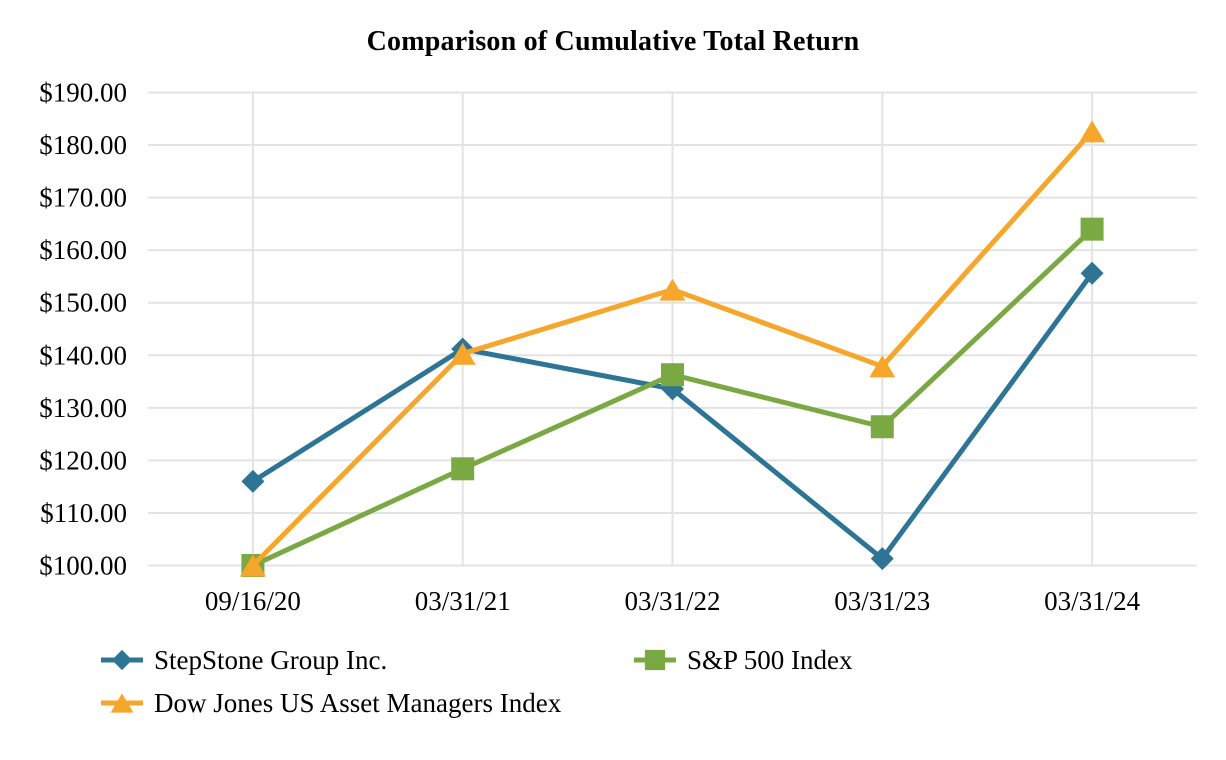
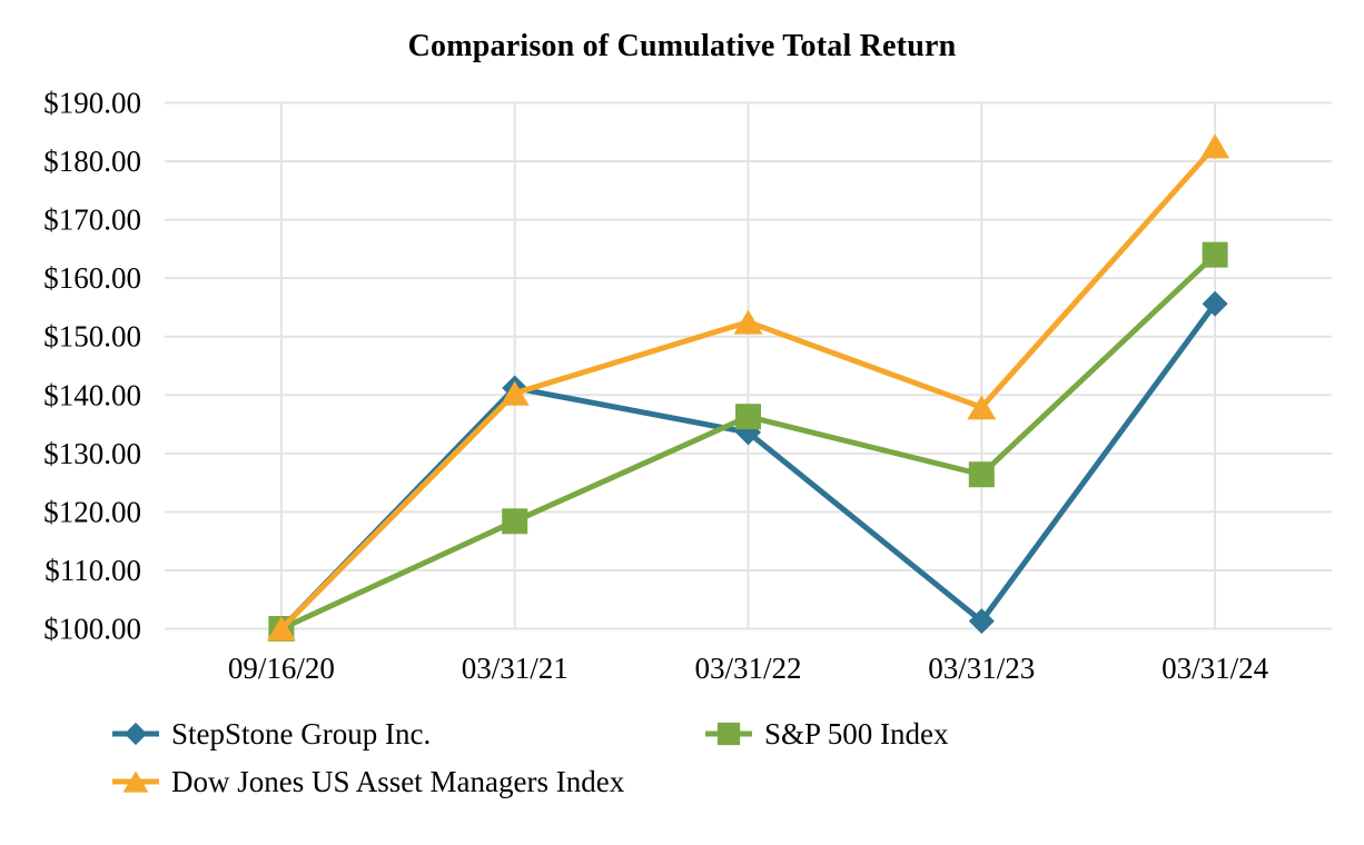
StepStone Group Inc./09/16/20: $116 -> $100
